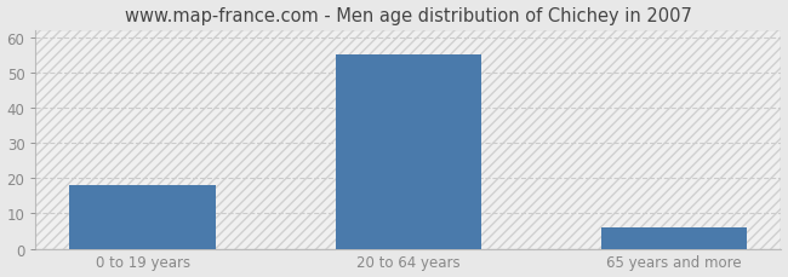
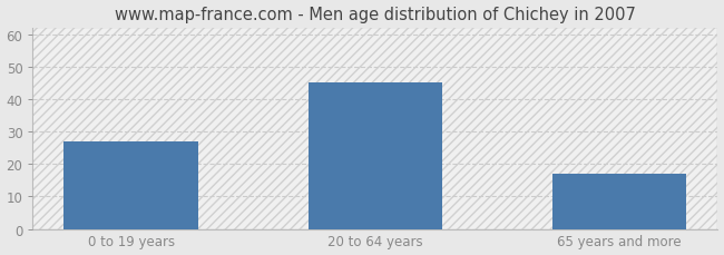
0 to 19 years: 18 -> 27
20 to 64 years: 55 -> 45
65 years and more: 6 -> 17
